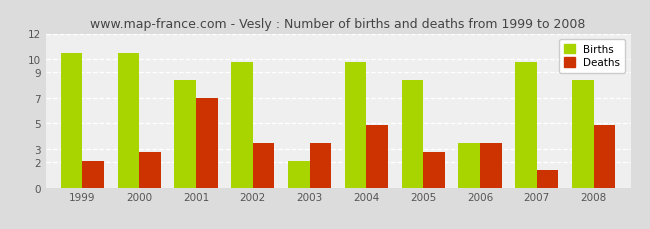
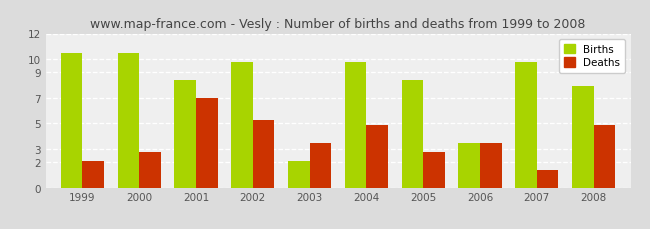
Deaths/2002: 3.5 -> 5.3
Births/2008: 8.4 -> 7.9
